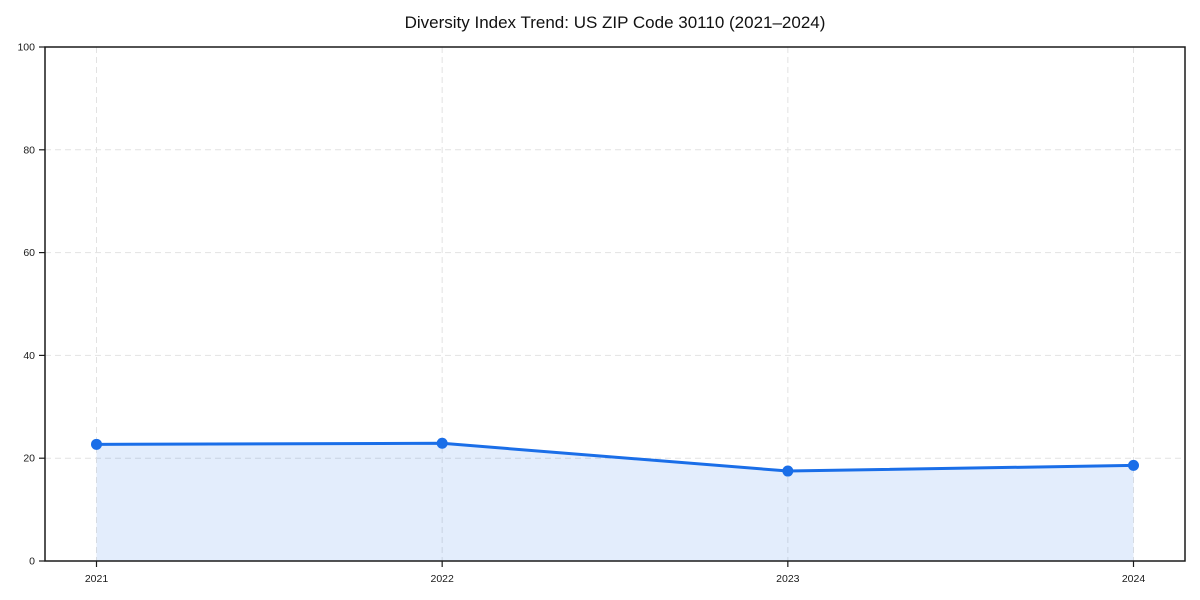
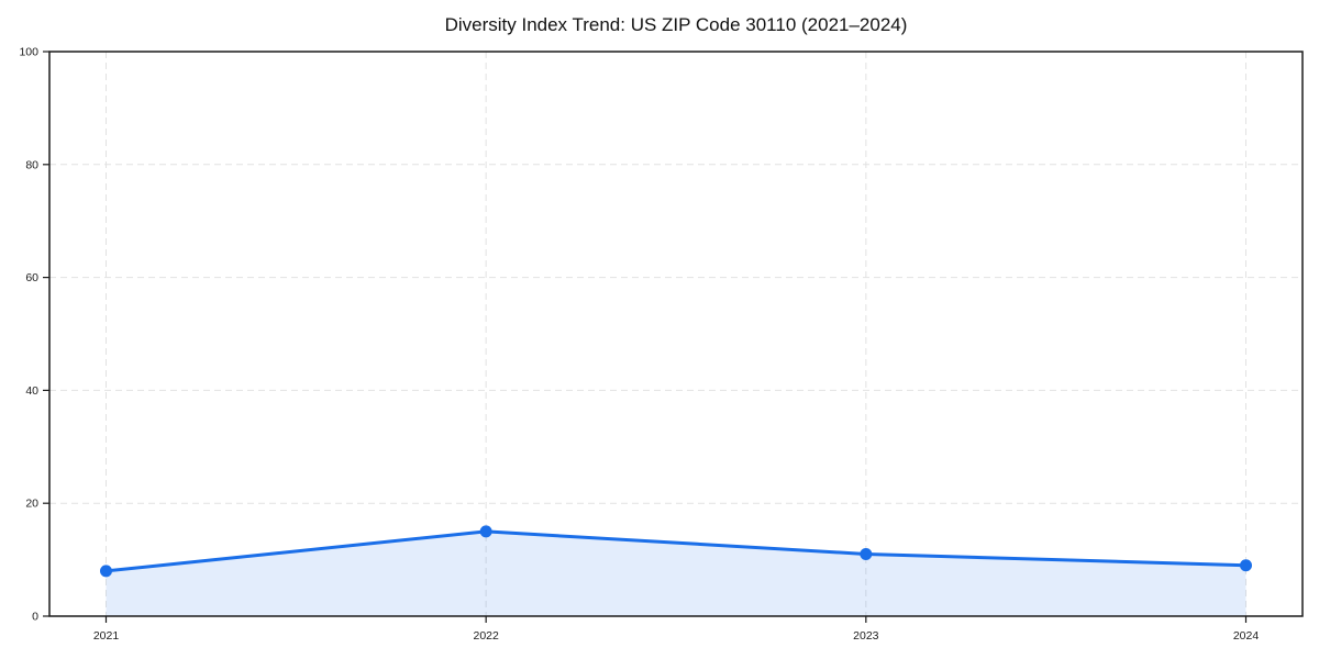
2021: 23 -> 8
2022: 23 -> 15
2023: 18 -> 11
2024: 19 -> 9
